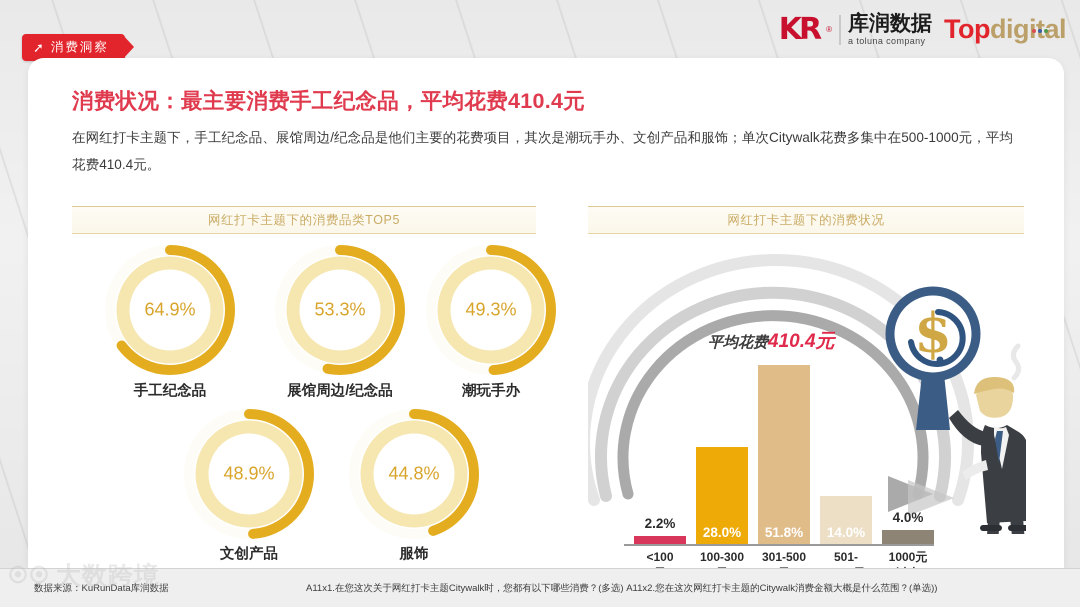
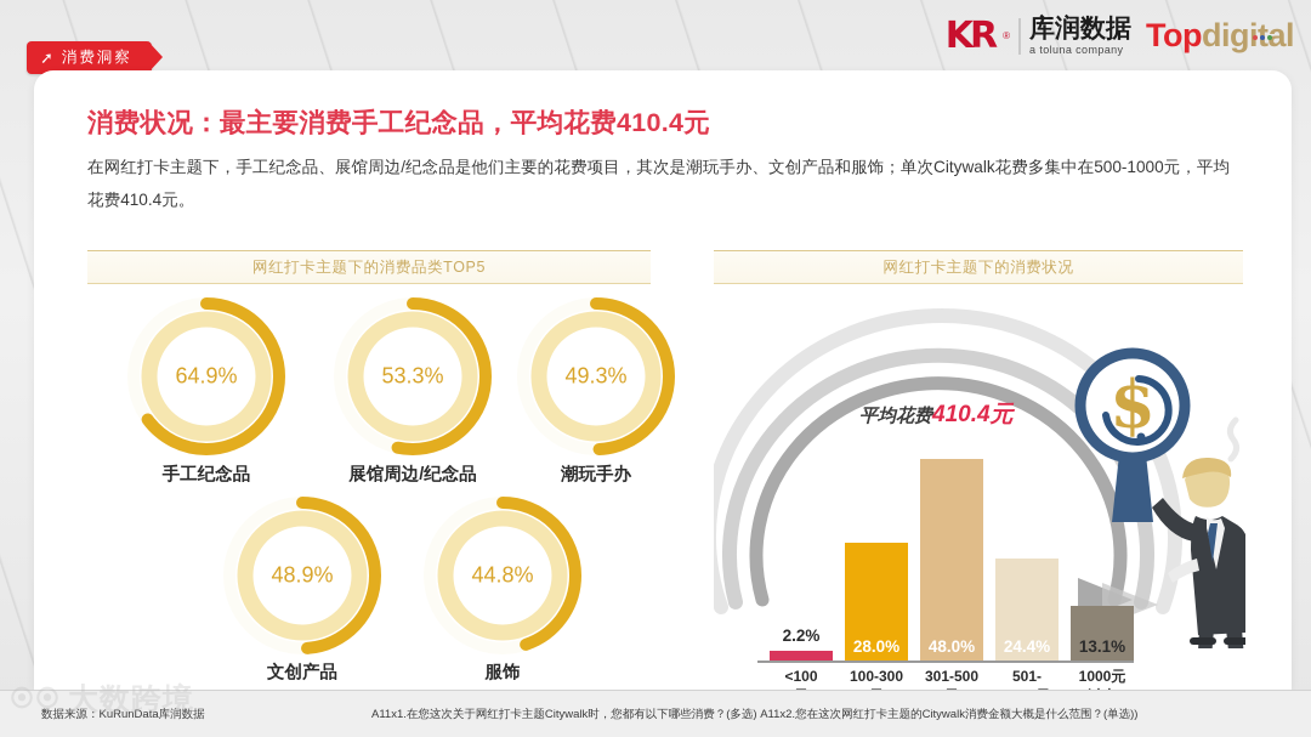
网红打卡主题下的消费状况/301-500元: 51.8% -> 48.0%
网红打卡主题下的消费状况/501-1000元: 14.0% -> 24.4%
网红打卡主题下的消费状况/1000元以上: 4.0% -> 13.1%
